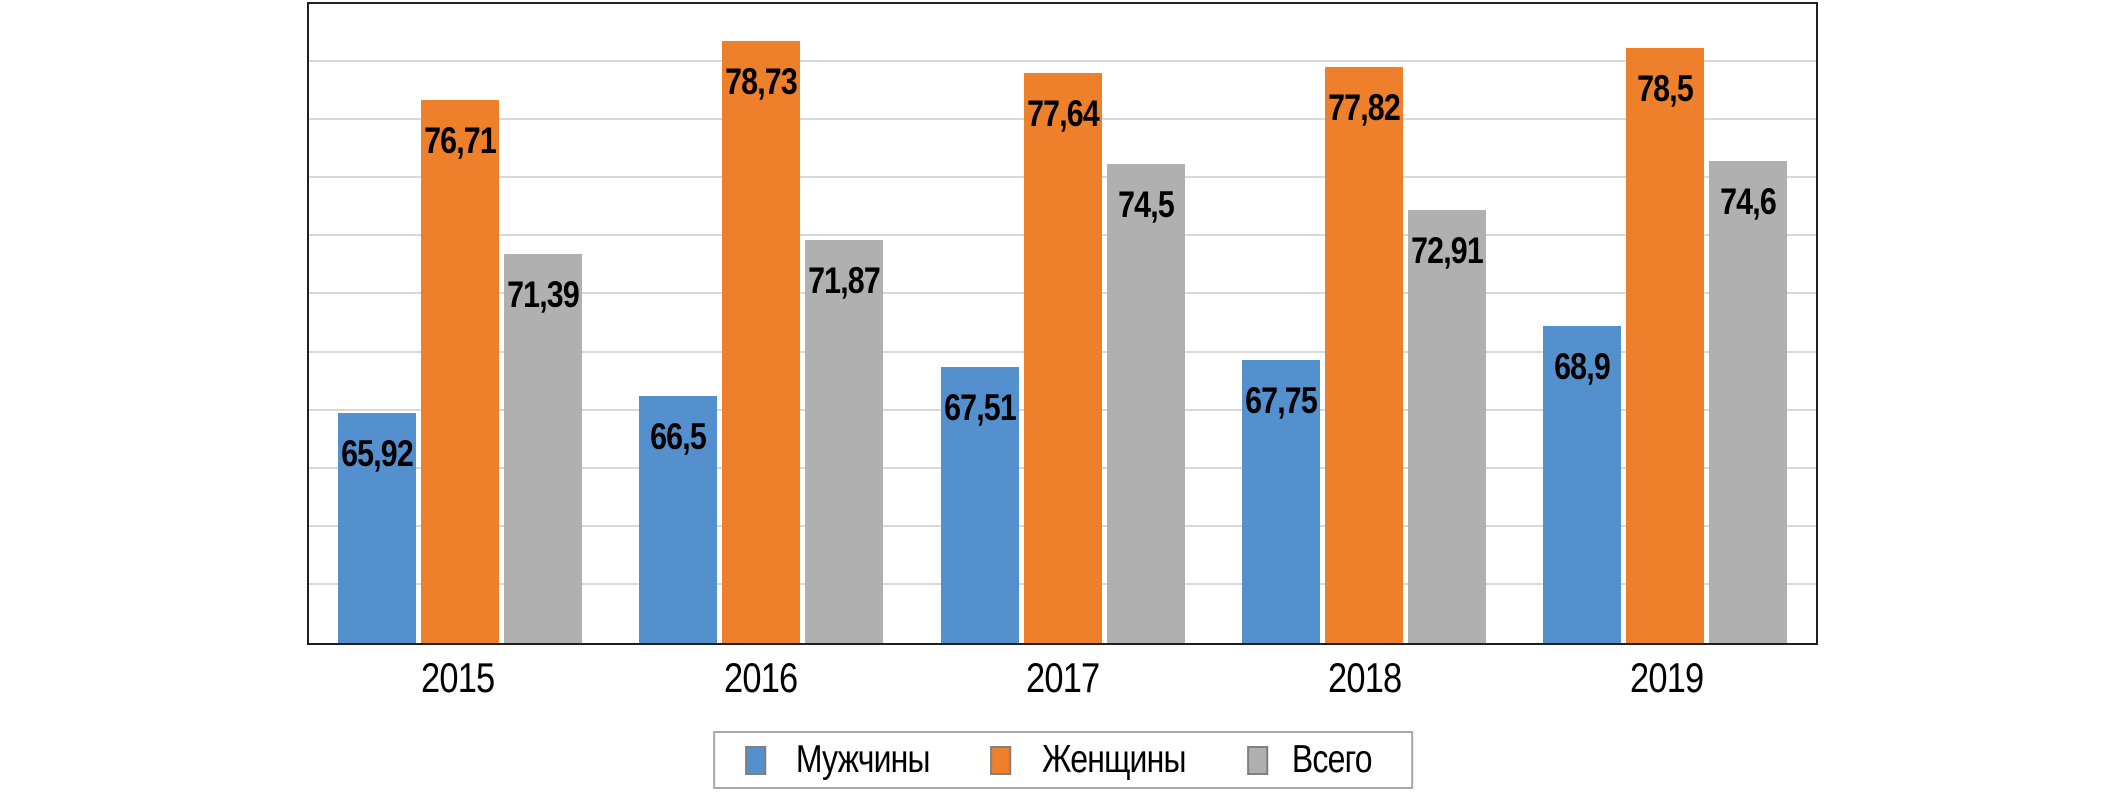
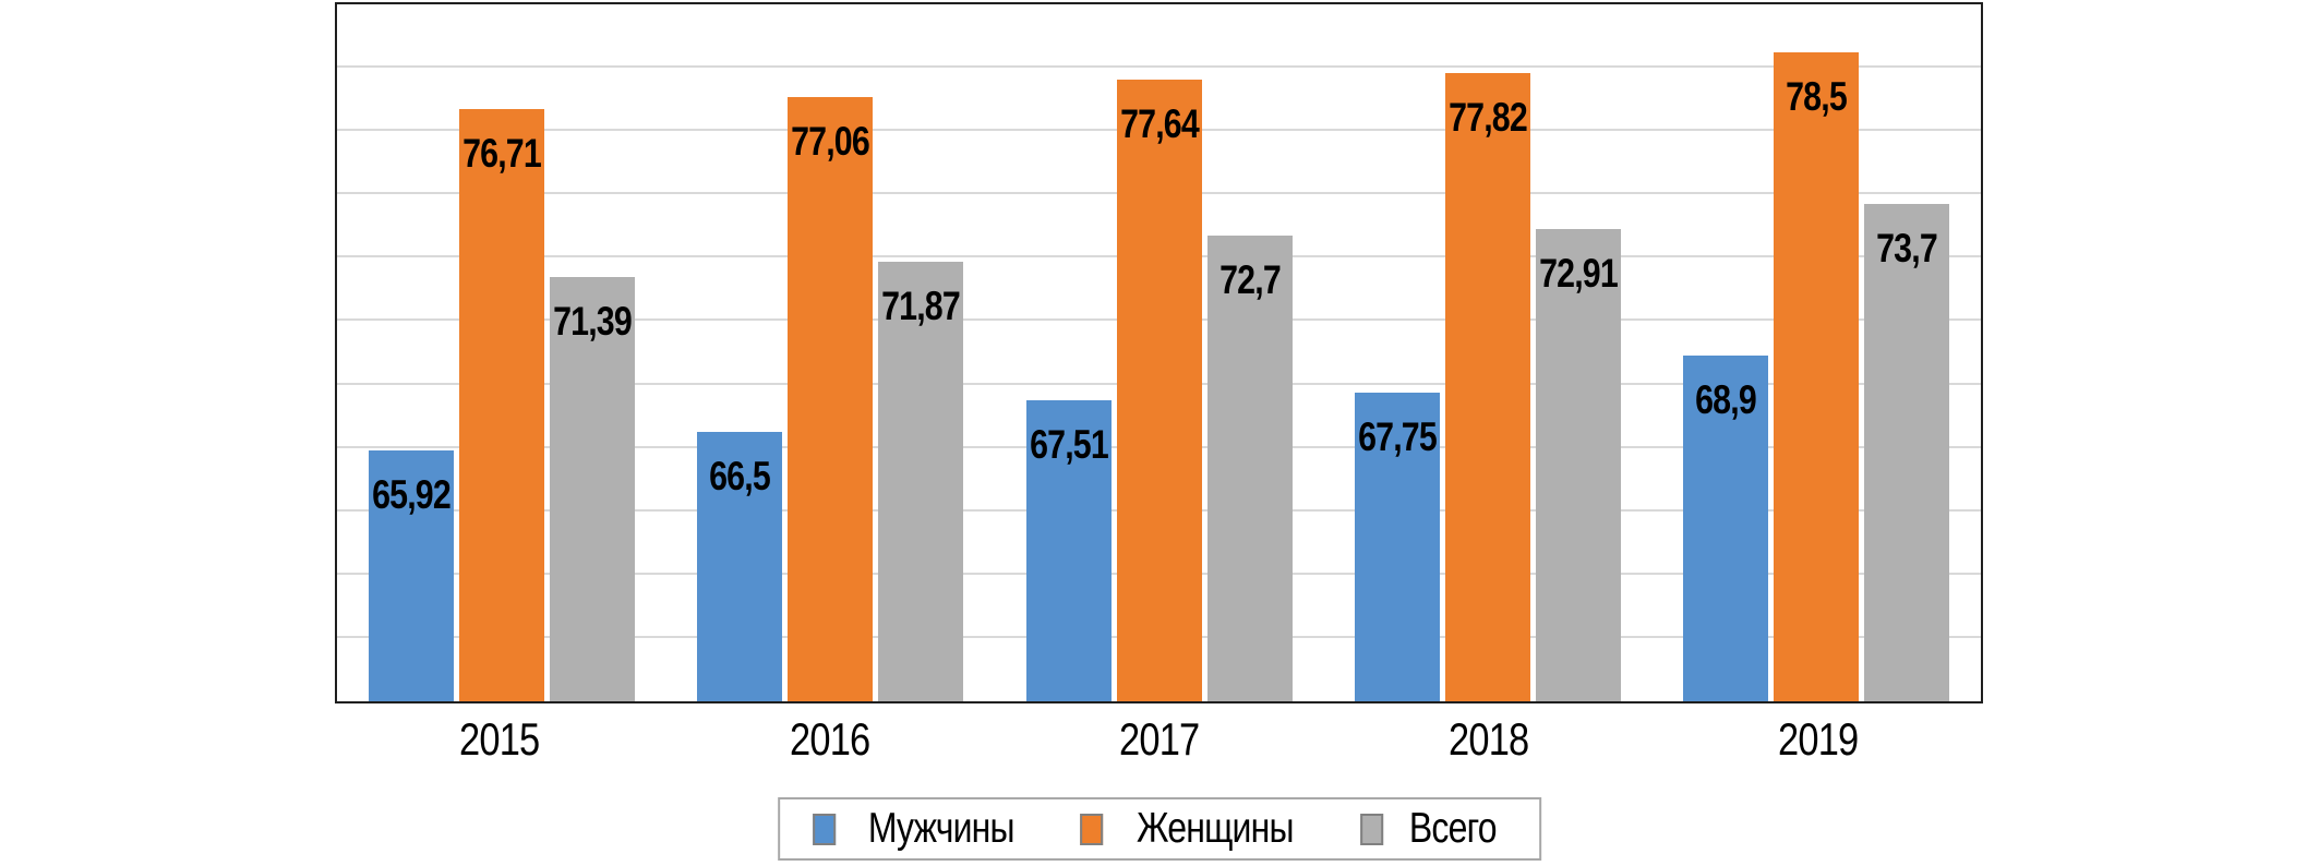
Женщины/2016: 78,73 -> 77,06
Всего/2017: 74,5 -> 72,7
Всего/2019: 74,6 -> 73,7
